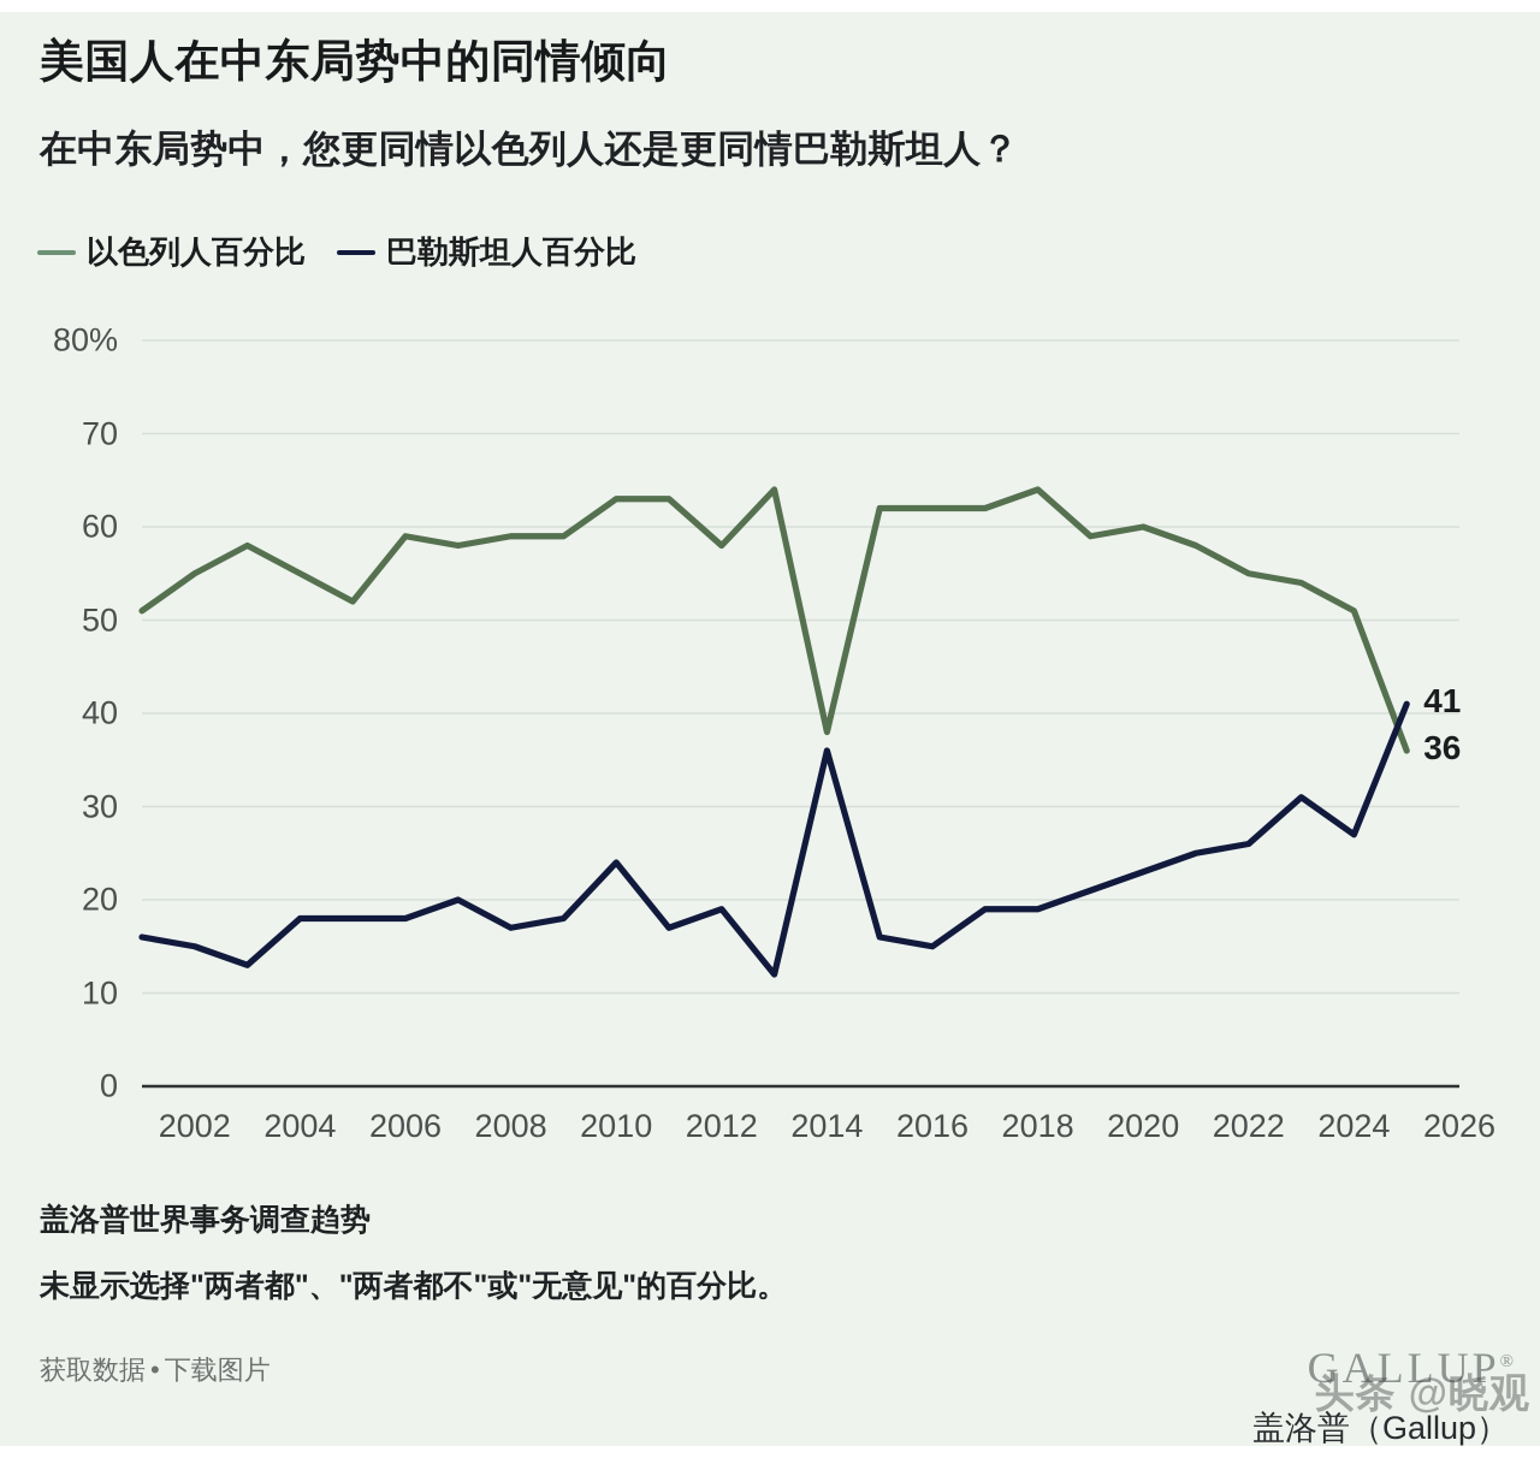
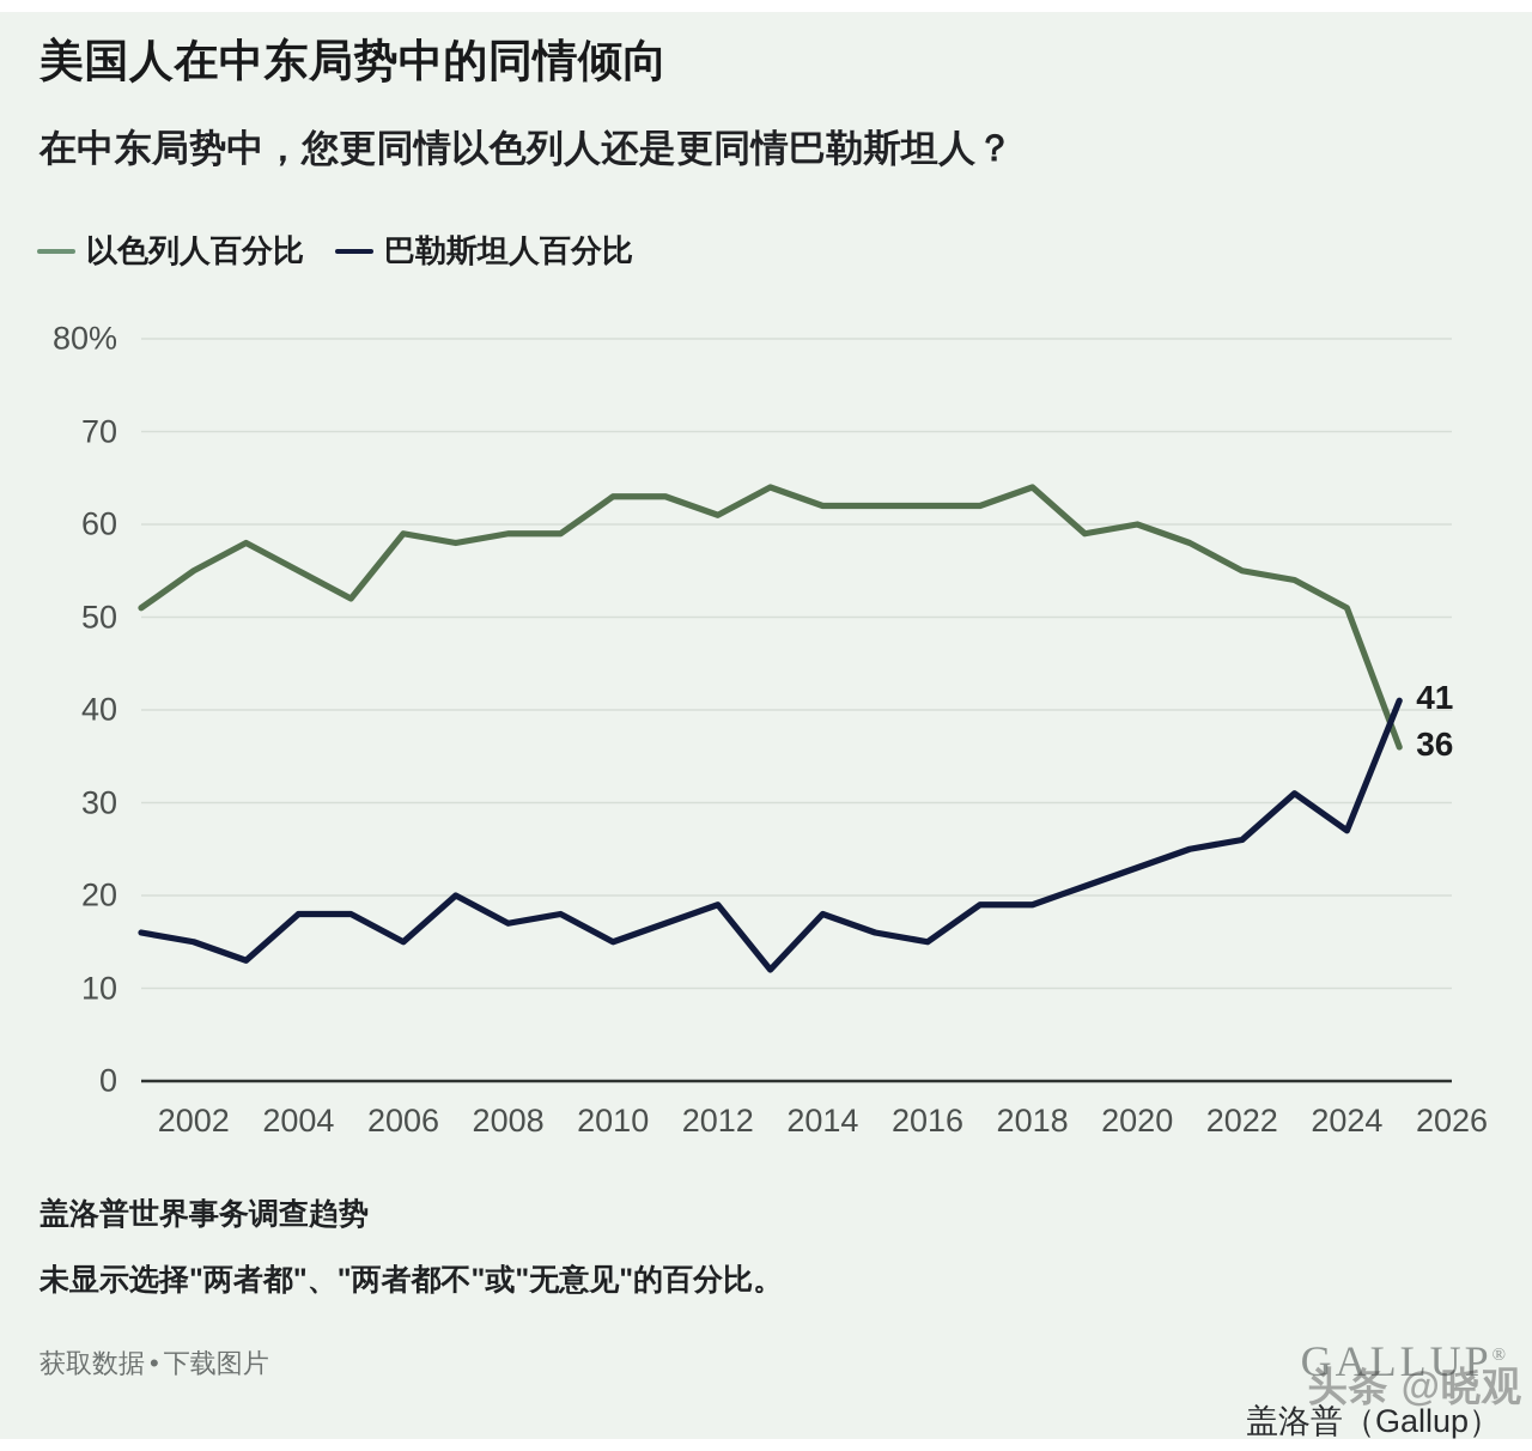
巴勒斯坦人百分比/2006: 18% -> 15%
巴勒斯坦人百分比/2010: 24% -> 15%
以色列人百分比/2012: 58% -> 61%
以色列人百分比/2014: 38% -> 62%
巴勒斯坦人百分比/2014: 36% -> 18%
